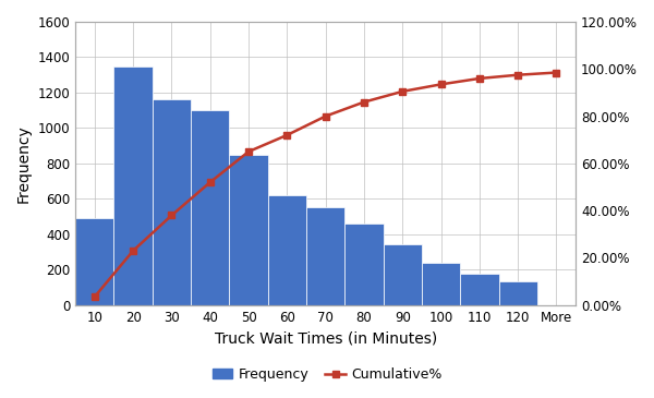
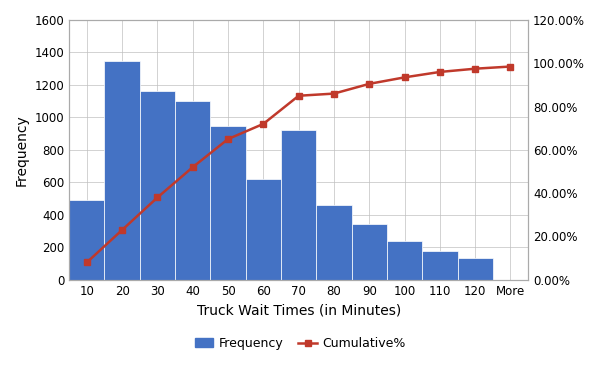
Cumulative%/10: 3.5% -> 8.0%
Frequency/50: 850 -> 950
Frequency/70: 560 -> 920
Cumulative%/70: 80.0% -> 85.0%
